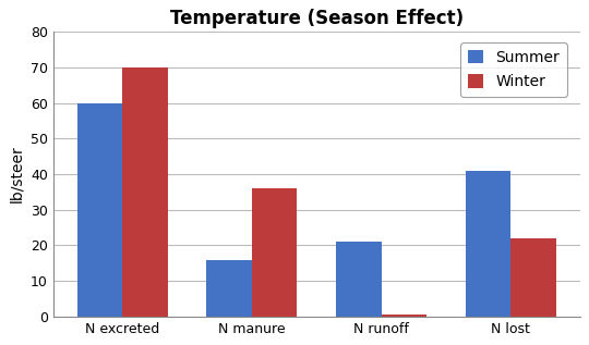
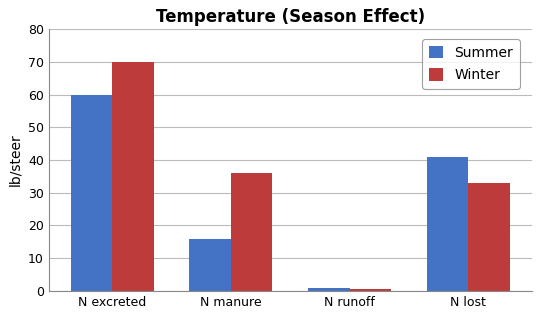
Summer/N runoff: 21 -> 1
Winter/N lost: 22.0 -> 33.0
